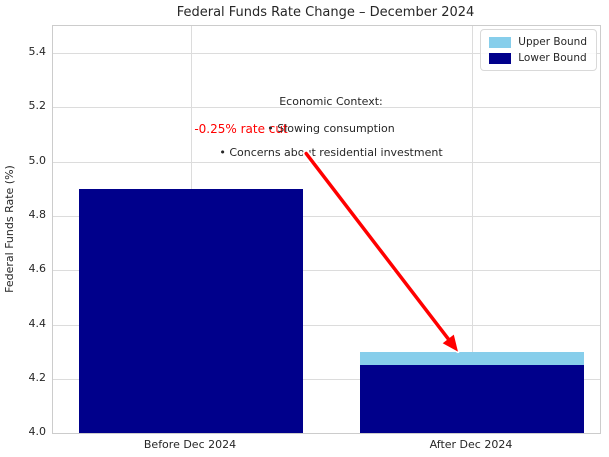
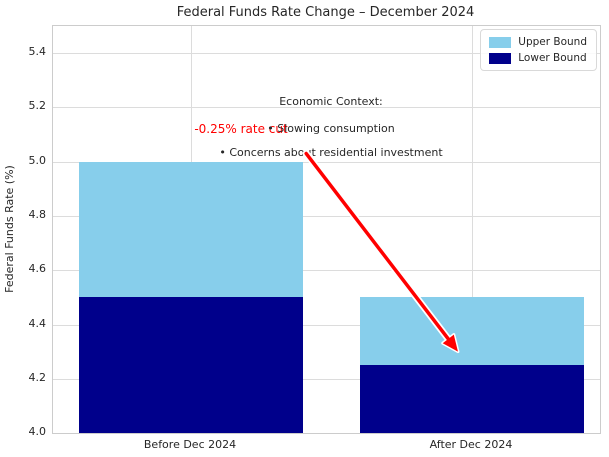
Upper Bound/Before Dec 2024: 4.8 -> 5.0
Lower Bound/Before Dec 2024: 4.90 -> 4.50
Upper Bound/After Dec 2024: 4.3 -> 4.5
